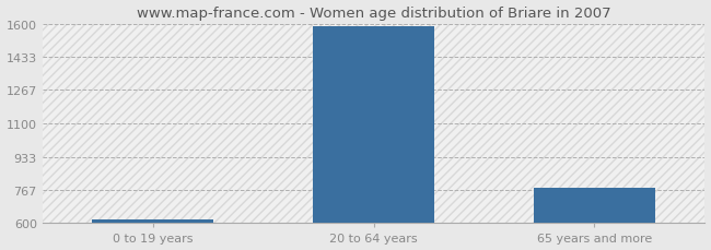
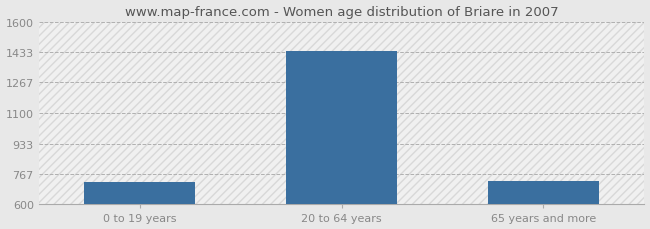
0 to 19 years: 620 -> 720
20 to 64 years: 1590 -> 1440
65 years and more: 780 -> 730
